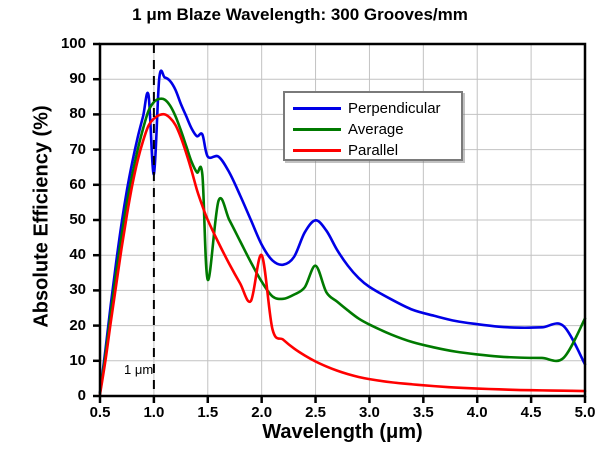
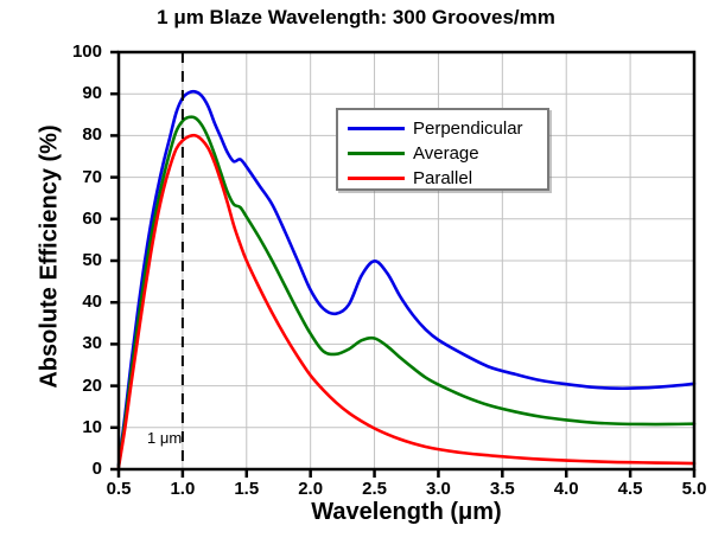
Perpendicular/1.0: 63 -> 89
Perpendicular/1.5: 68 -> 72
Average/1.5: 33 -> 60
Parallel/2.0: 40 -> 22
Average/2.5: 37 -> 31
Perpendicular/5.0: 9 -> 20
Average/5.0: 22 -> 11
